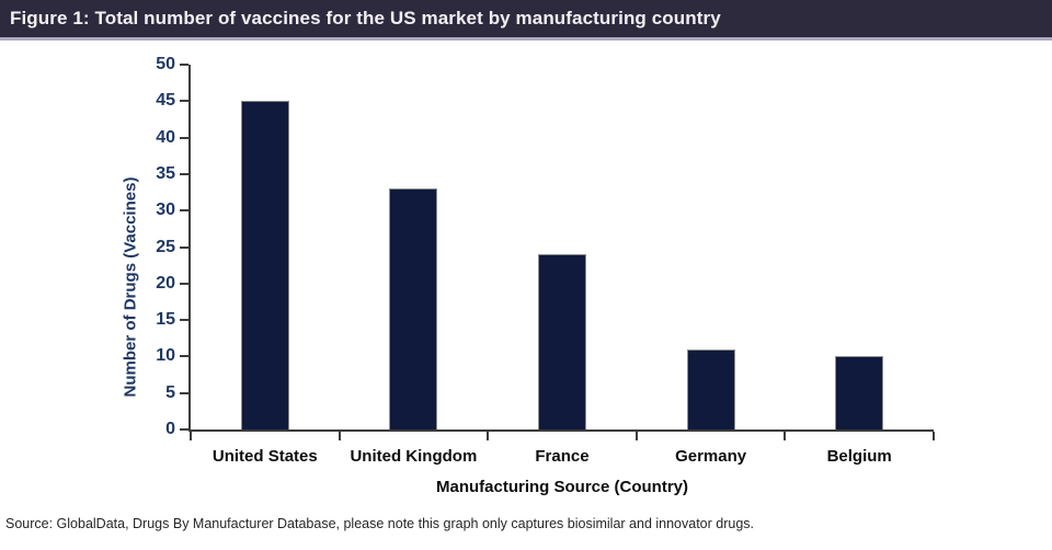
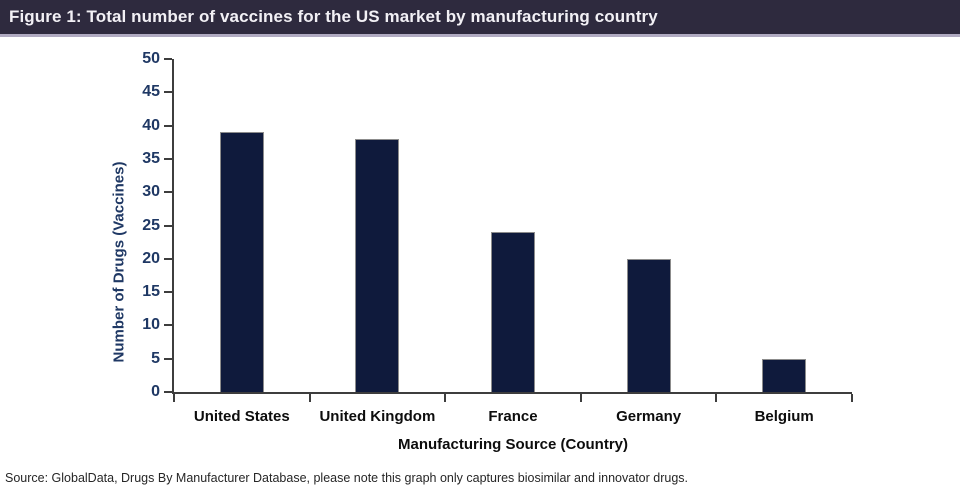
United States: 45 -> 39
United Kingdom: 33 -> 38
Germany: 11 -> 20
Belgium: 10 -> 5
